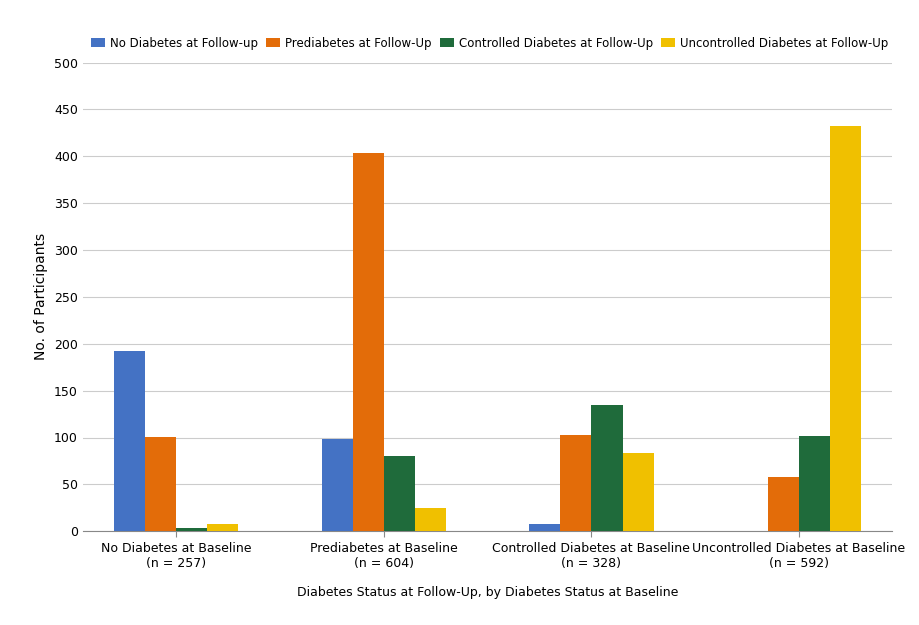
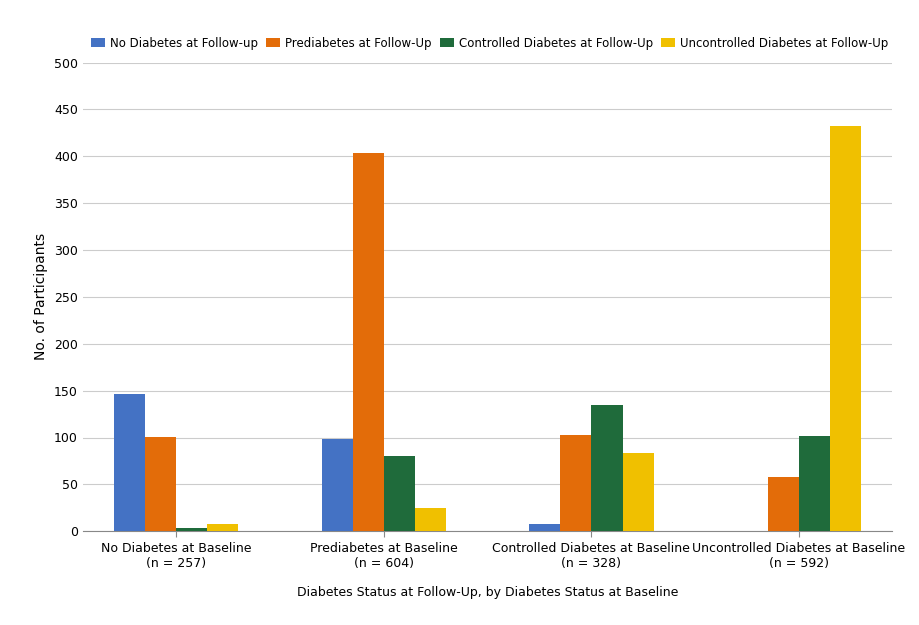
No Diabetes at Follow-up/No Diabetes at Baseline (n = 257): 192 -> 146
